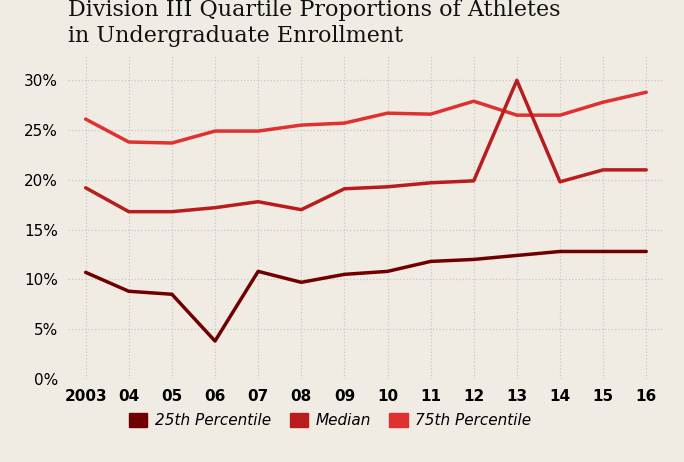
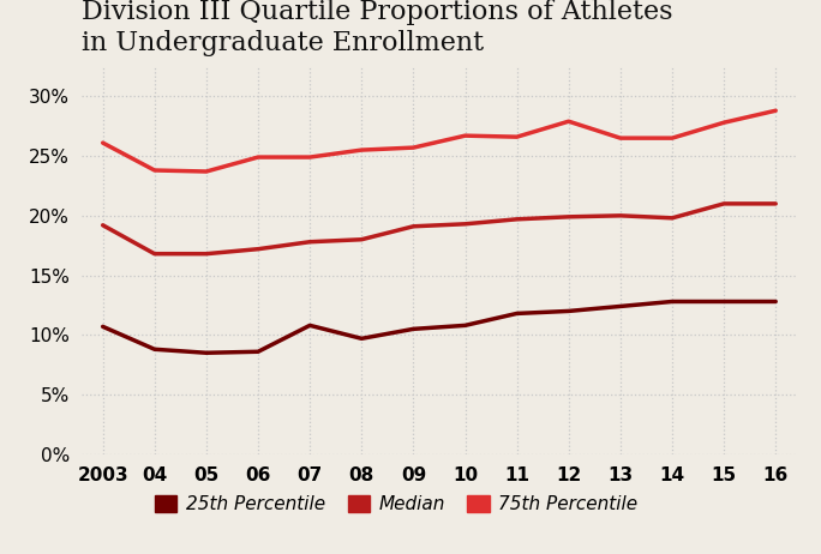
25th Percentile/06: 3.8% -> 8.6%
Median/08: 17.0% -> 18.0%
Median/13: 30.0% -> 20.0%
